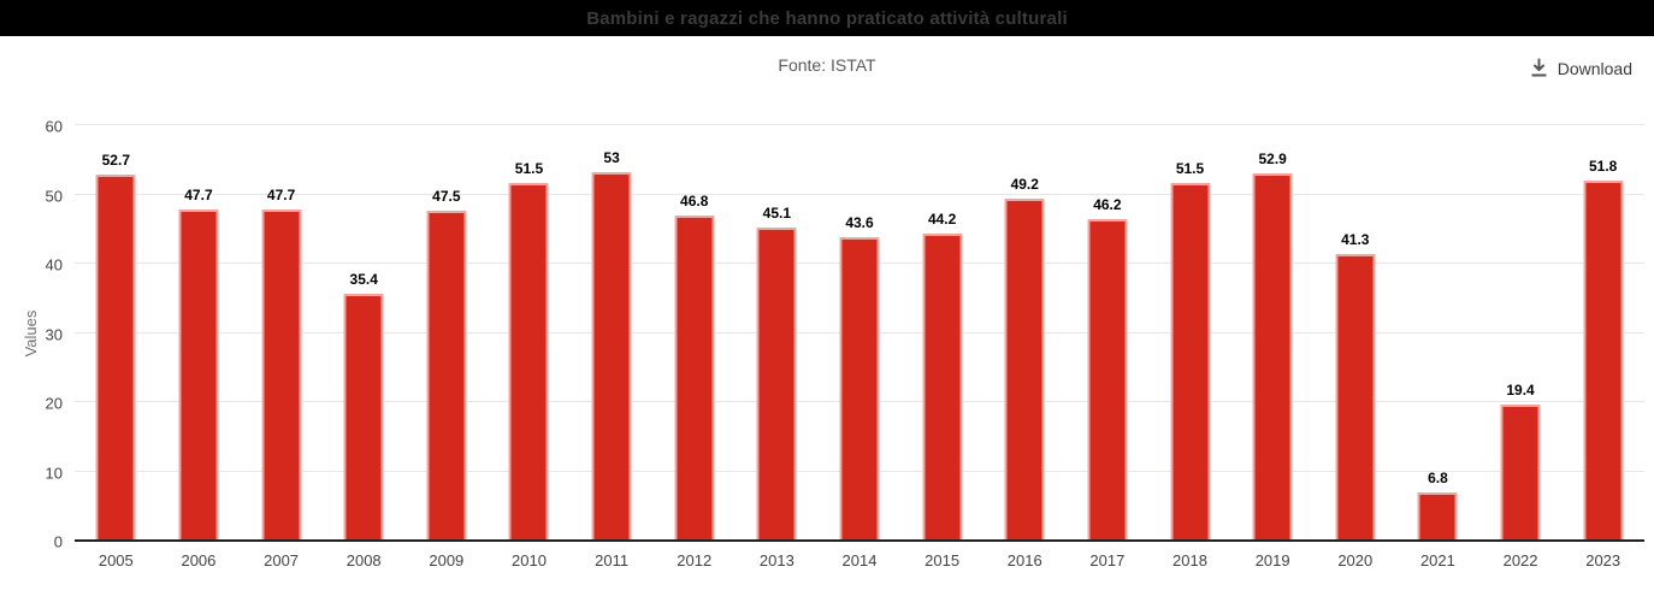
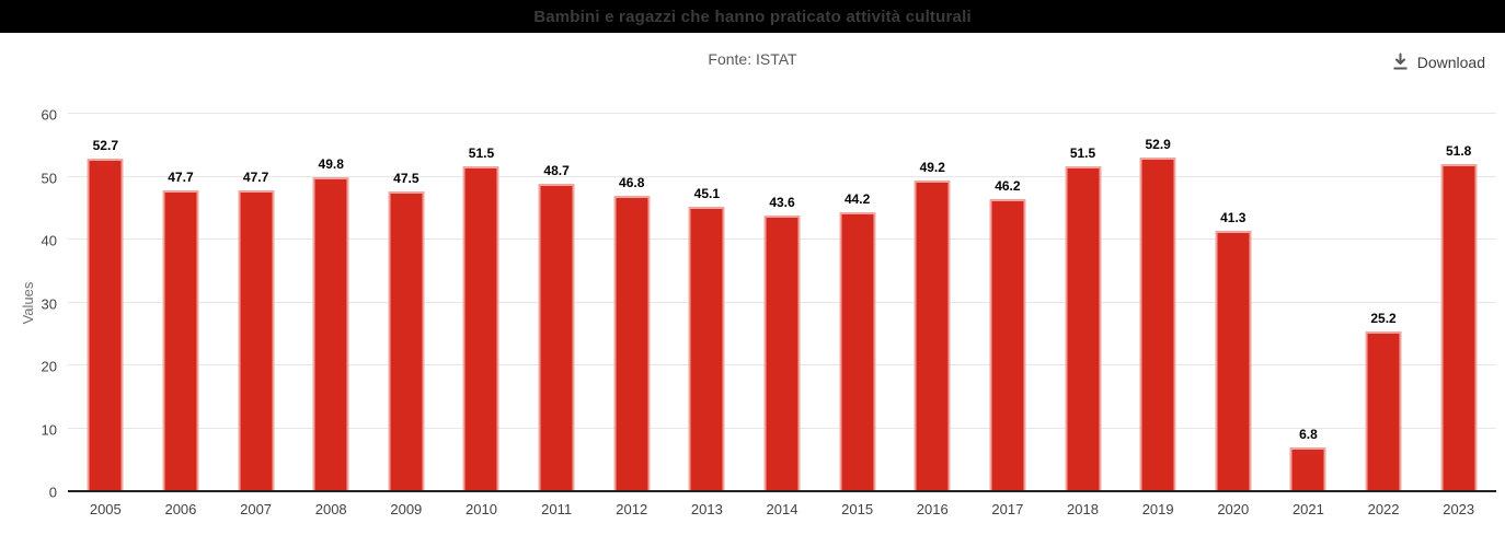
2008: 35.4 -> 49.8
2011: 53 -> 48.7
2022: 19.4 -> 25.2
